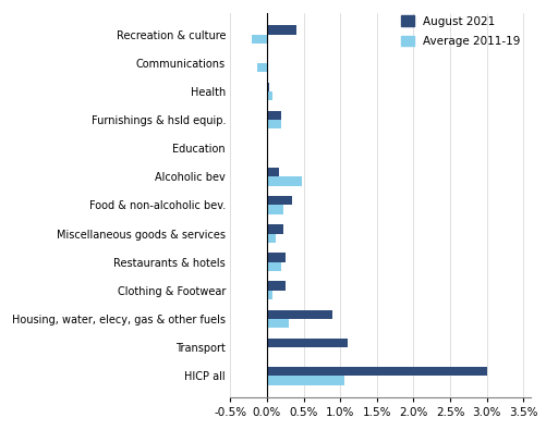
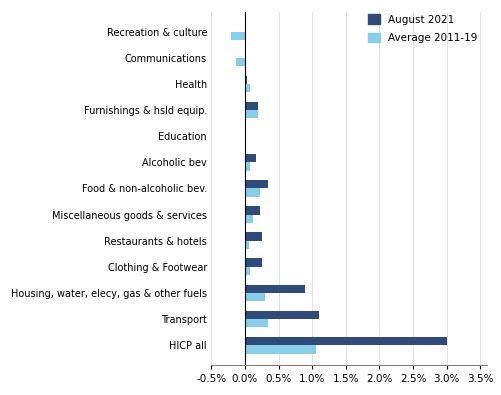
August 2021/Recreation & culture: 0.40% -> 0.02%
Average 2011-19/Alcoholic bev: 0.48% -> 0.07%
Average 2011-19/Restaurants & hotels: 0.20% -> 0.06%
Average 2011-19/Transport: 0.02% -> 0.35%
